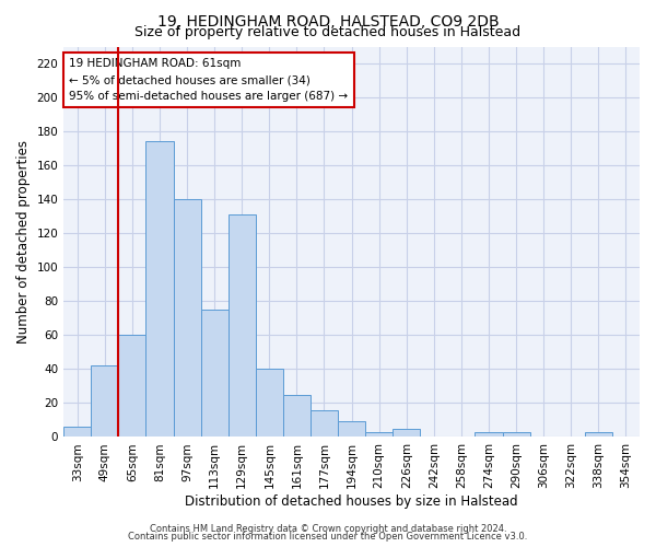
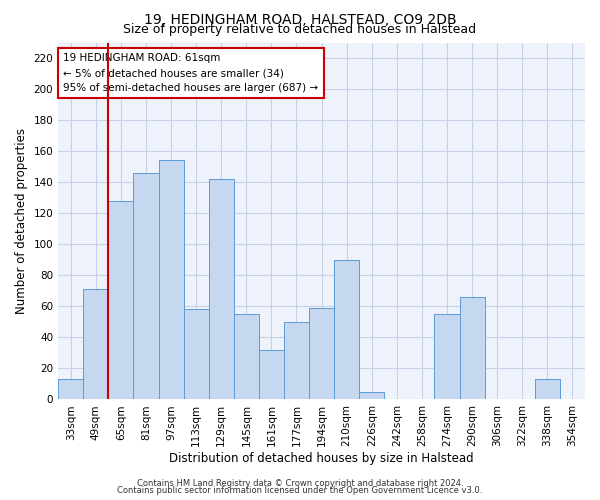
33sqm: 6 -> 13
49sqm: 42 -> 71
65sqm: 60 -> 128
81sqm: 174 -> 146
97sqm: 140 -> 154
113sqm: 75 -> 58
129sqm: 131 -> 142
145sqm: 40 -> 55
161sqm: 25 -> 32
177sqm: 16 -> 50
194sqm: 9 -> 59
210sqm: 3 -> 90
274sqm: 3 -> 55
290sqm: 3 -> 66
338sqm: 3 -> 13
